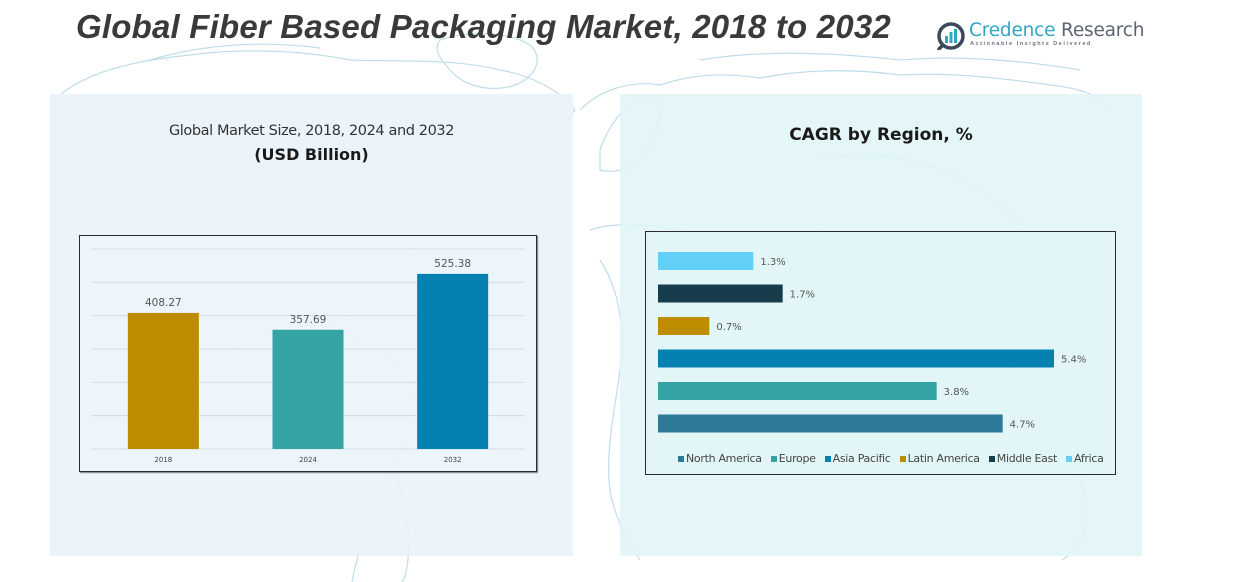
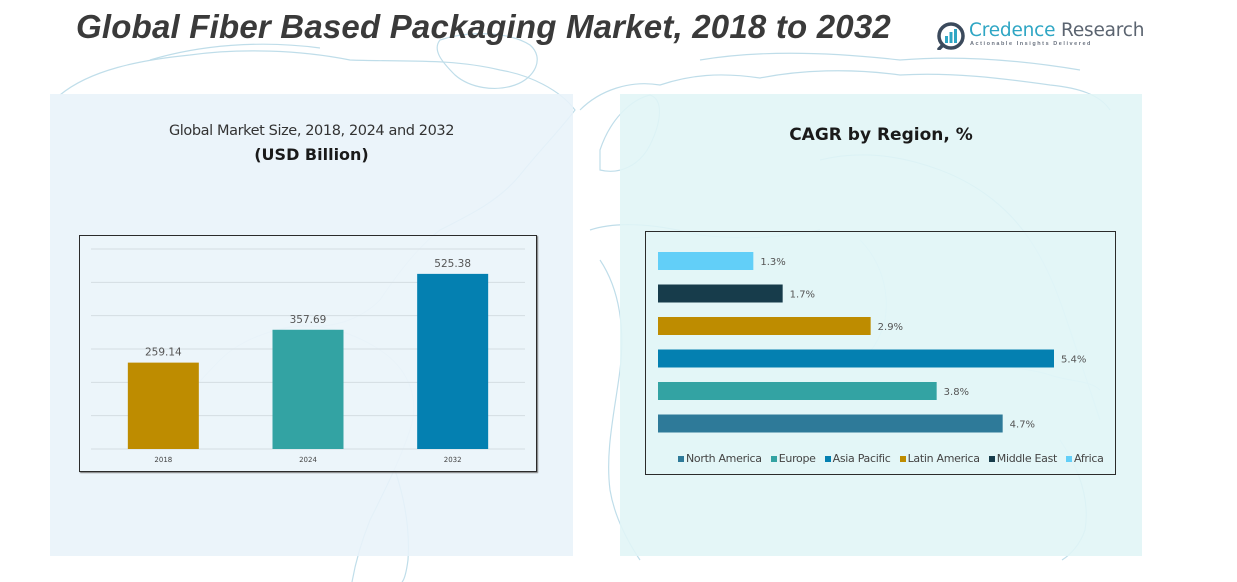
Global Market Size, 2018, 2024 and 2032 (USD Billion)/2018: 408.27 -> 259.14
CAGR by Region, %/Latin America: 0.7% -> 2.9%
